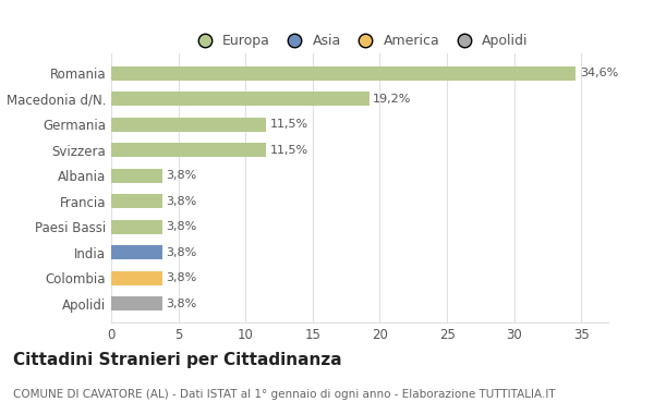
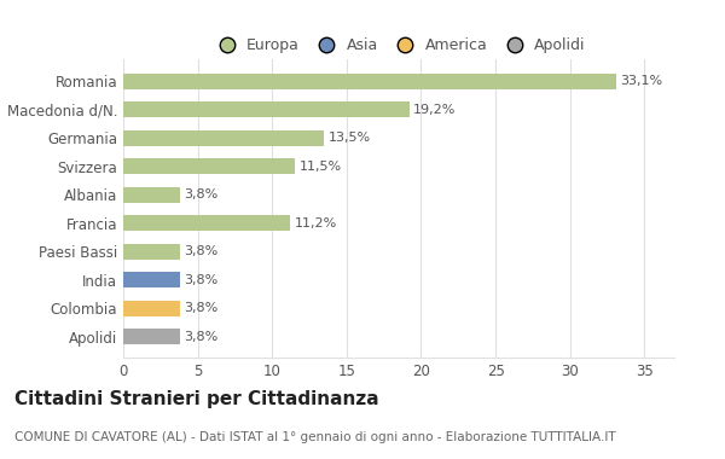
Romania: 34,6% -> 33,1%
Germania: 11,5% -> 13,5%
Francia: 3,8% -> 11,2%
